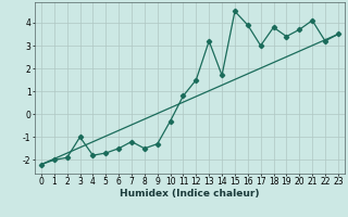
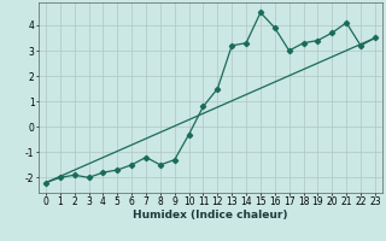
3: -1.0 -> -2.0
14: 1.7 -> 3.3
18: 3.8 -> 3.3
